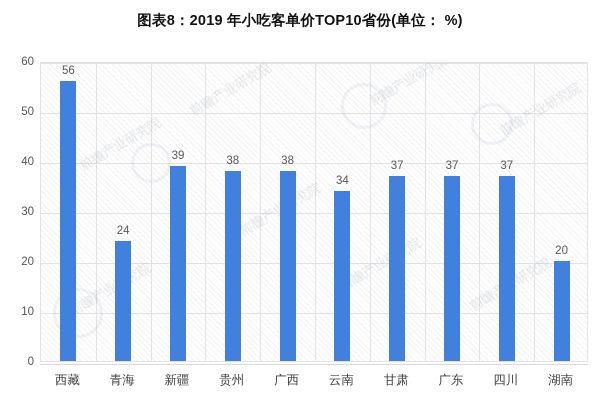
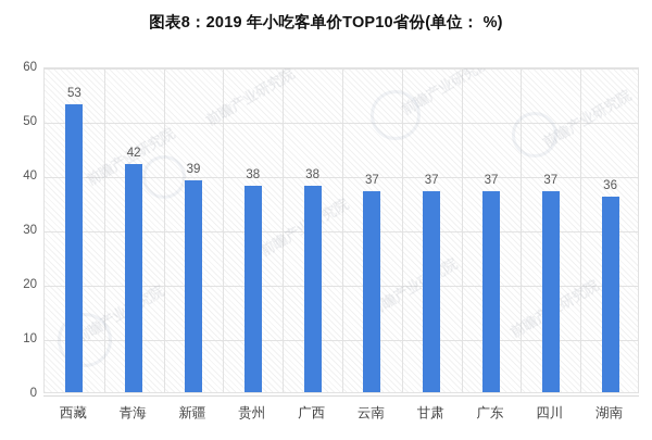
西藏: 56 -> 53
青海: 24 -> 42
云南: 34 -> 37
湖南: 20 -> 36
